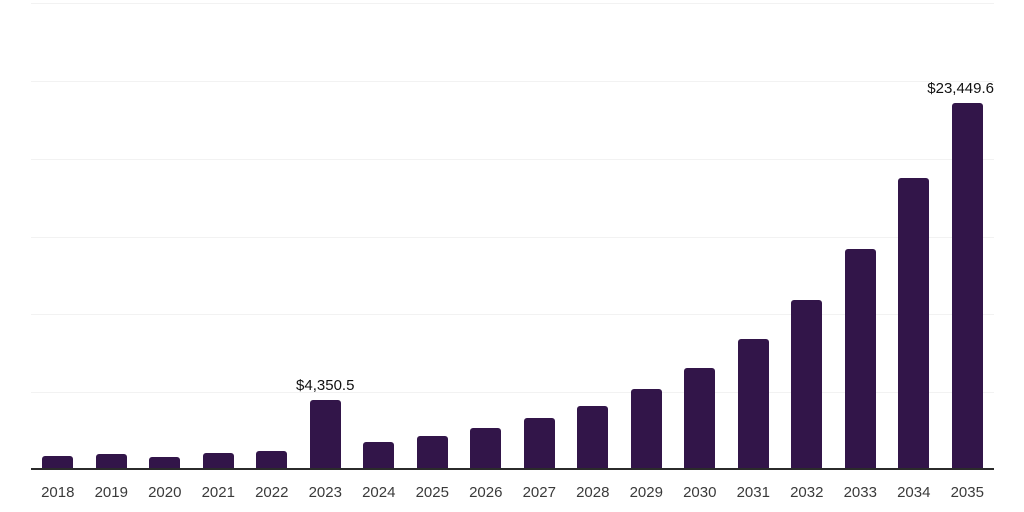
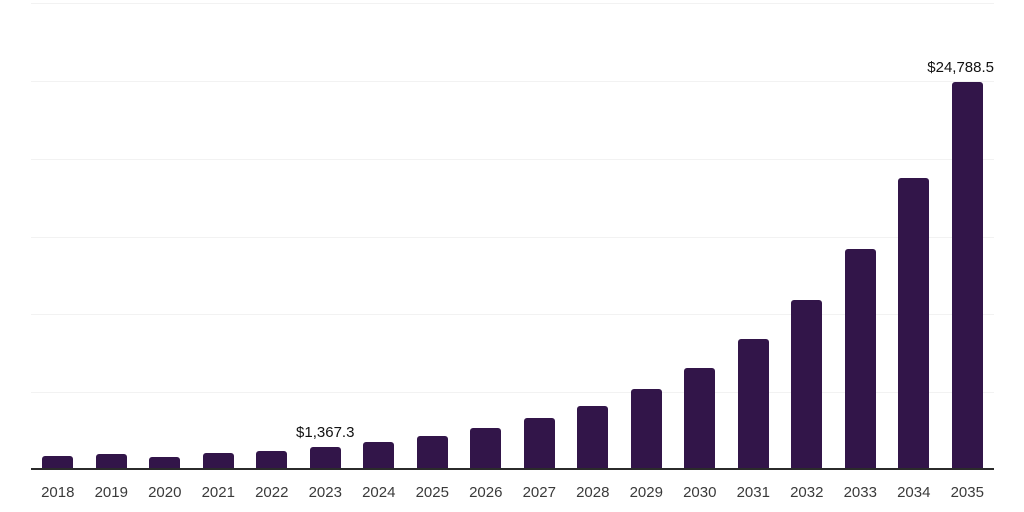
2023: $4,350.5 -> $1,367.3
2035: $23,449.6 -> $24,788.5
